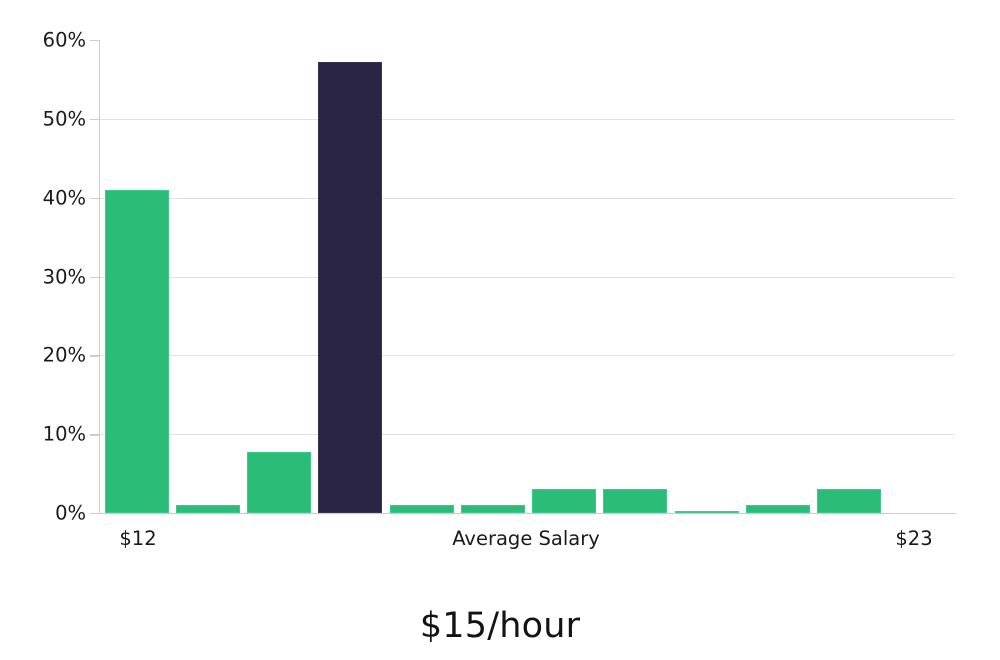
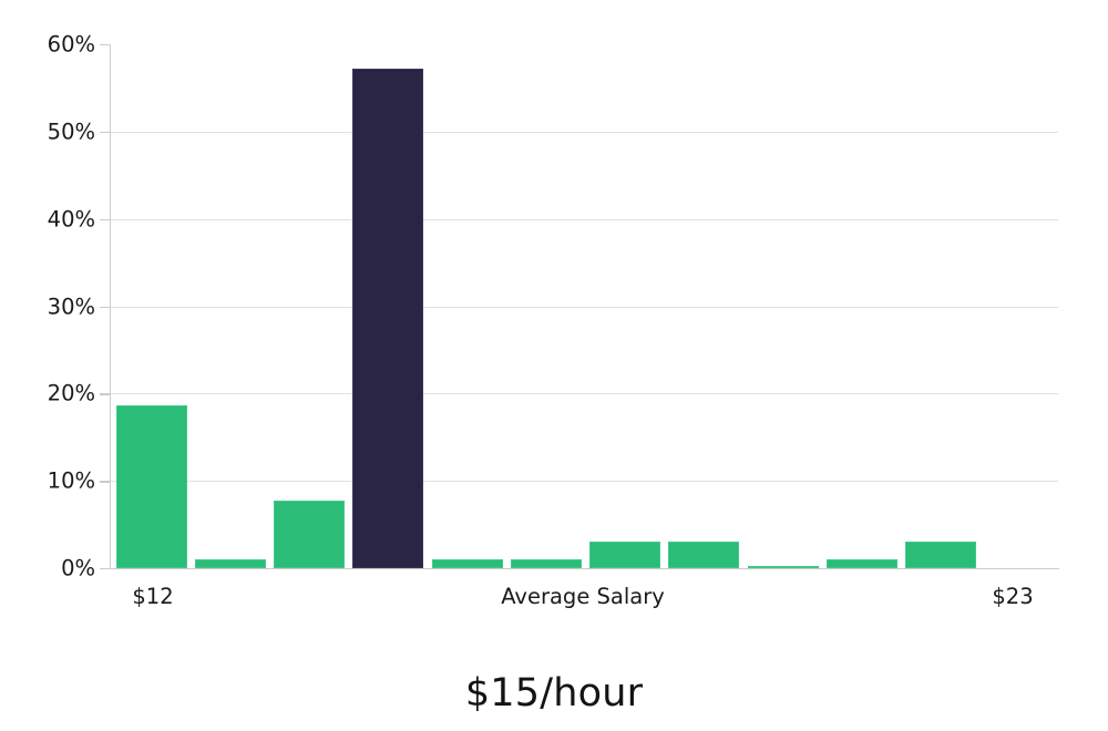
$12: 41% -> 19%
